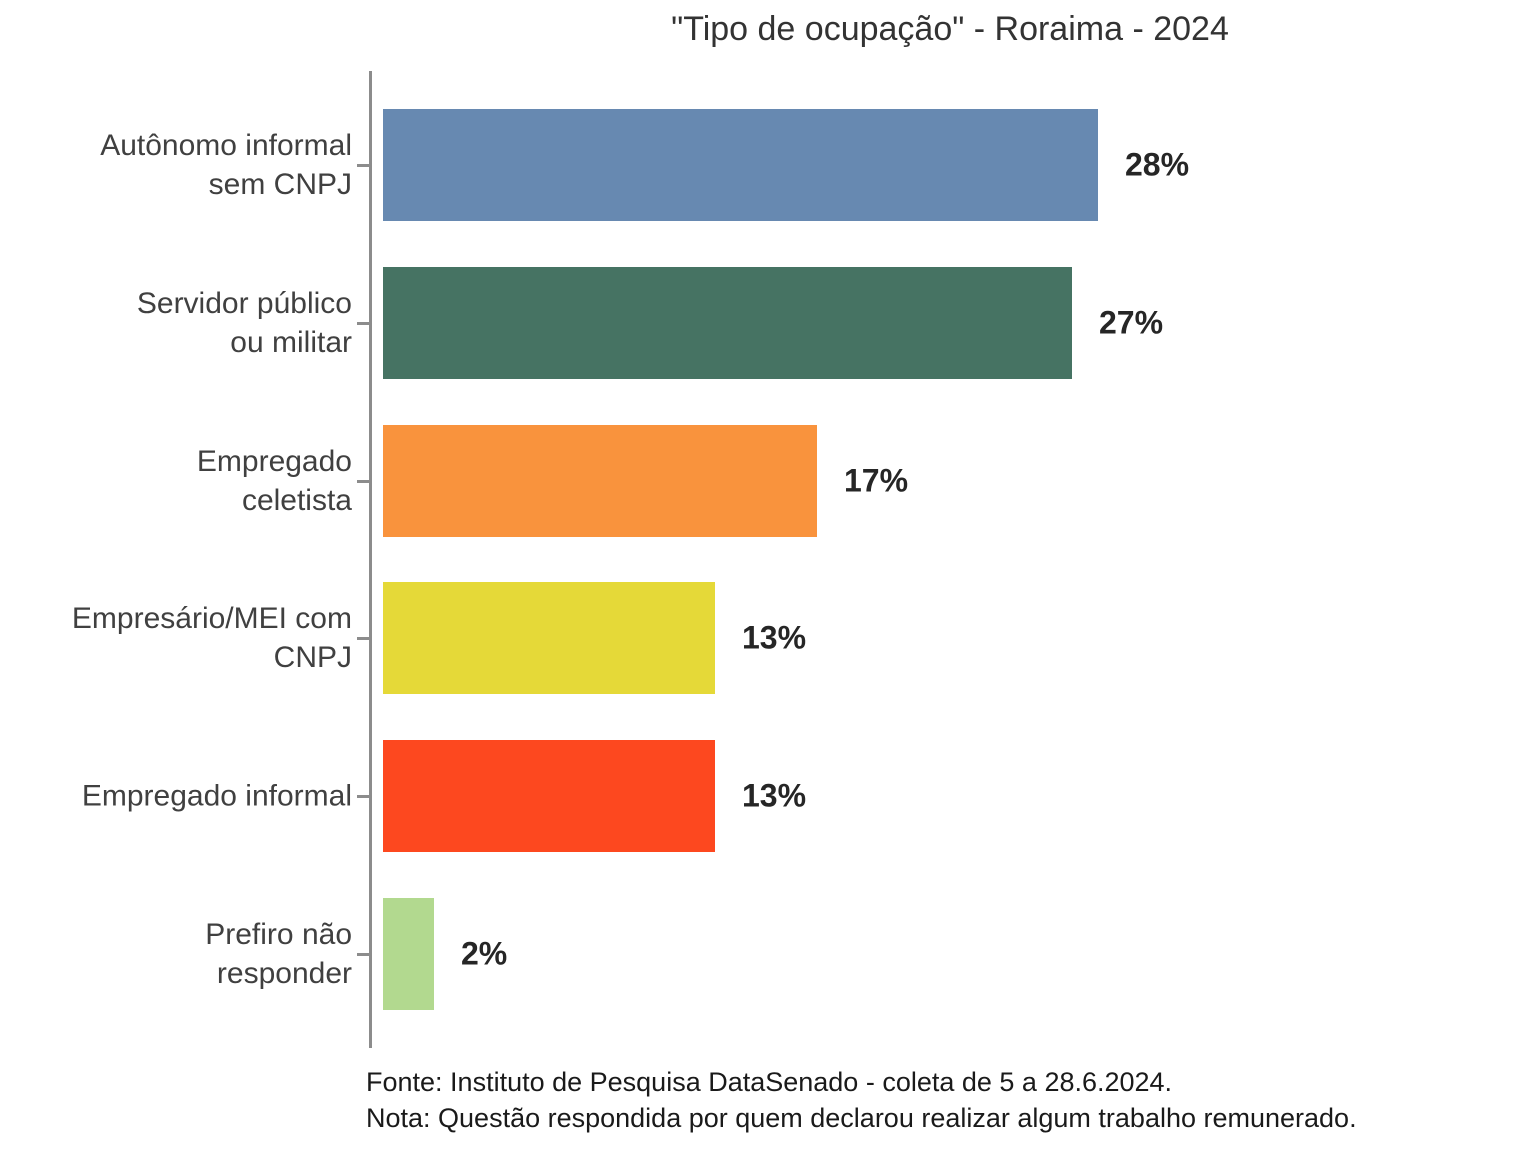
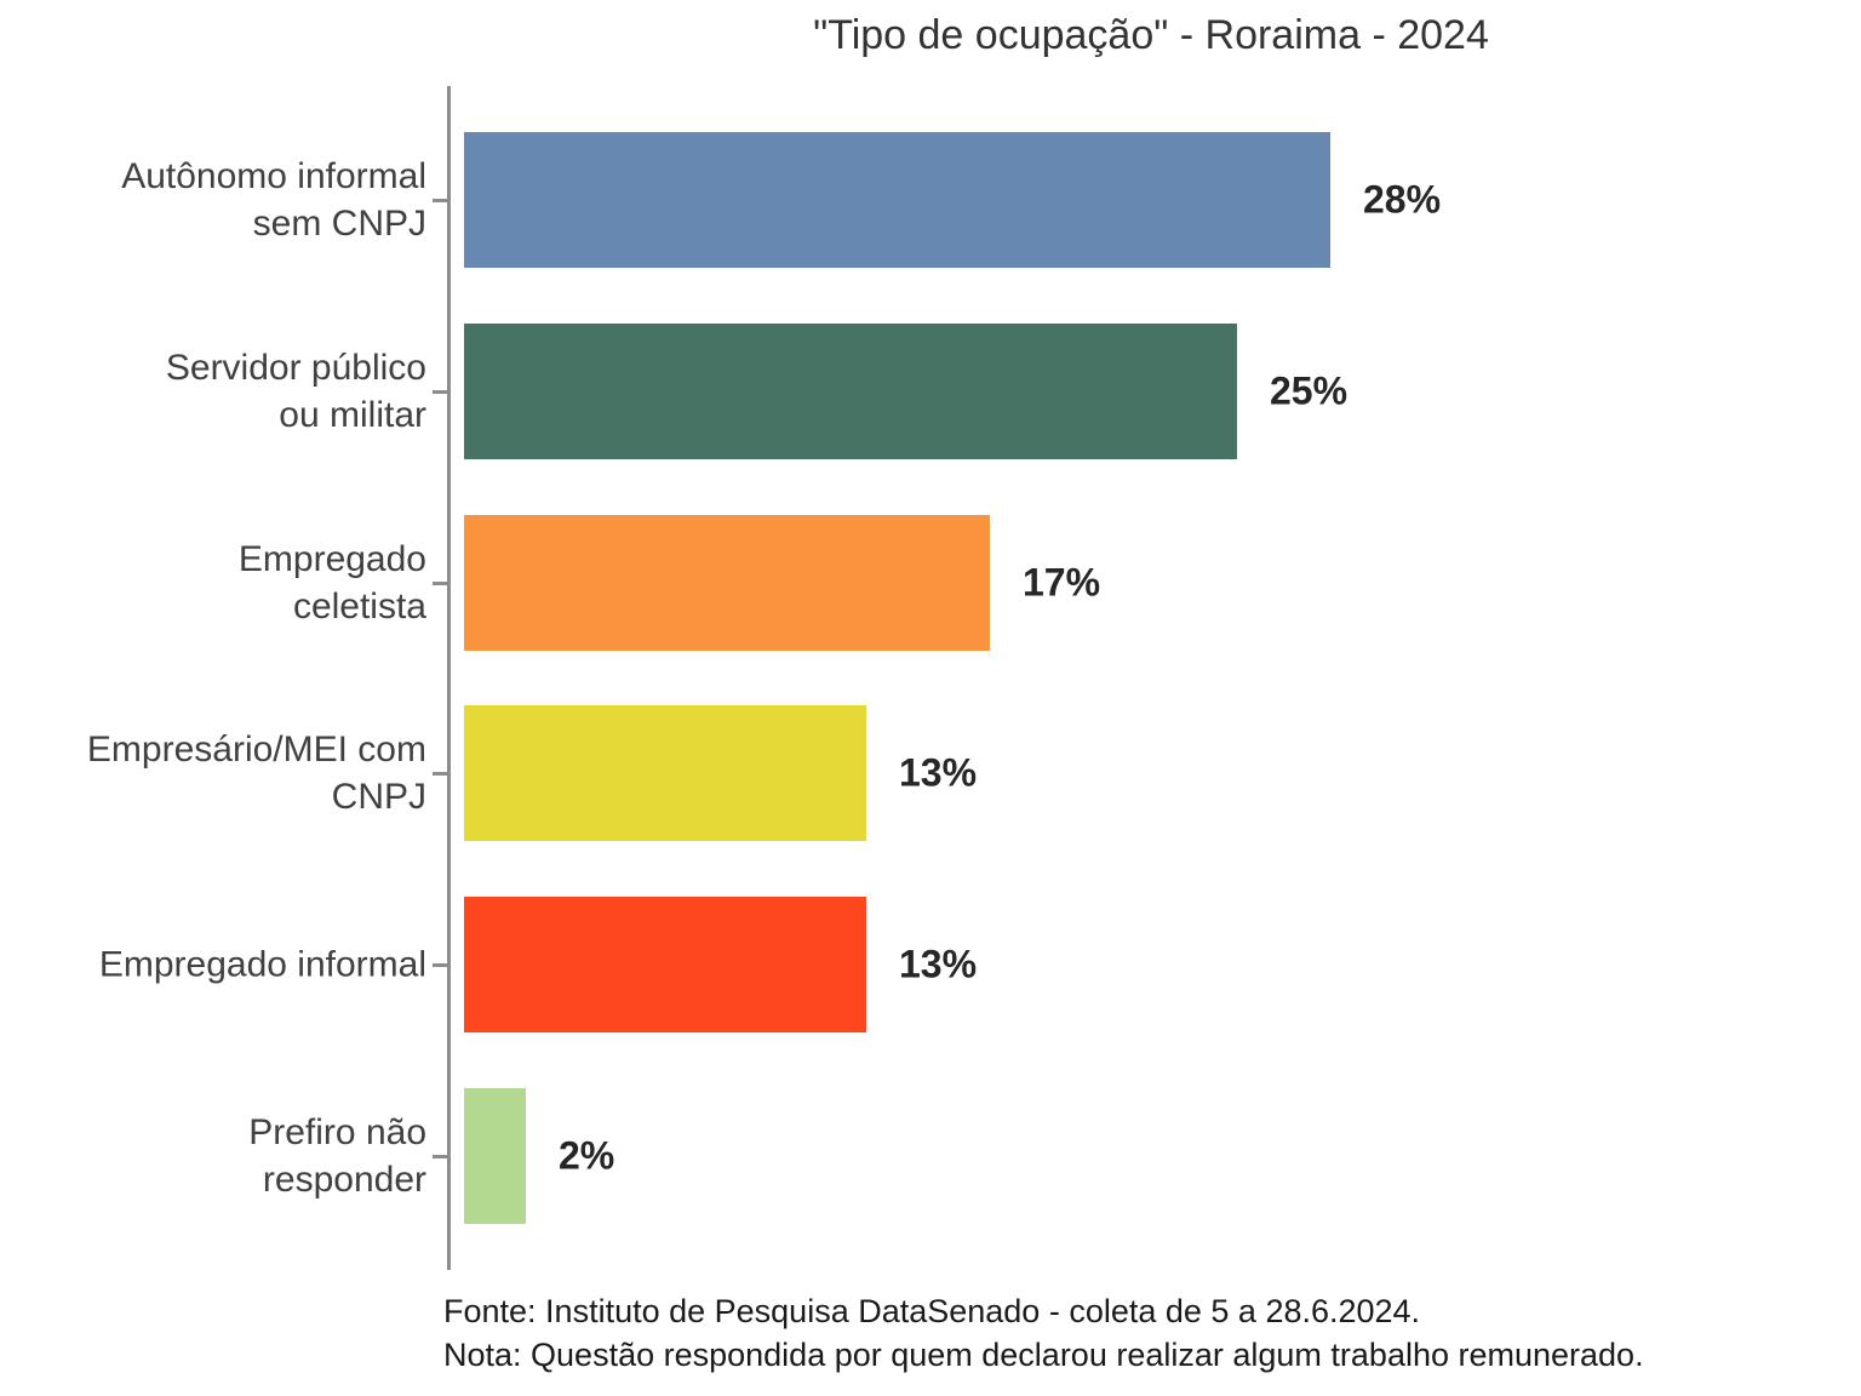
Servidor público ou militar: 27% -> 25%
